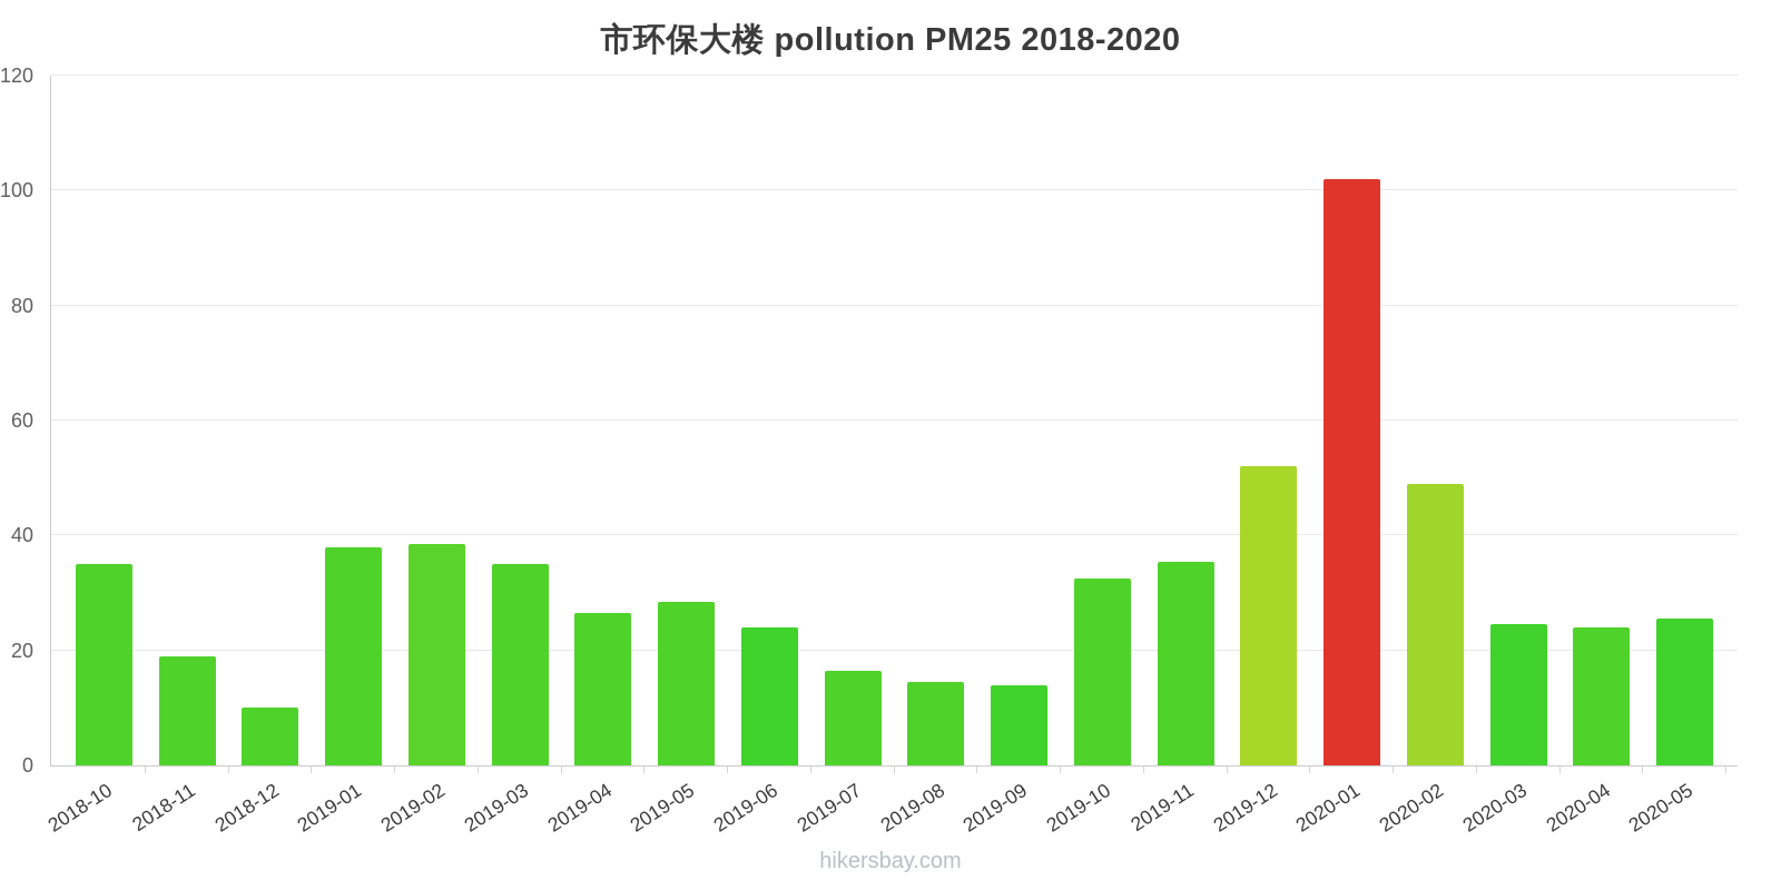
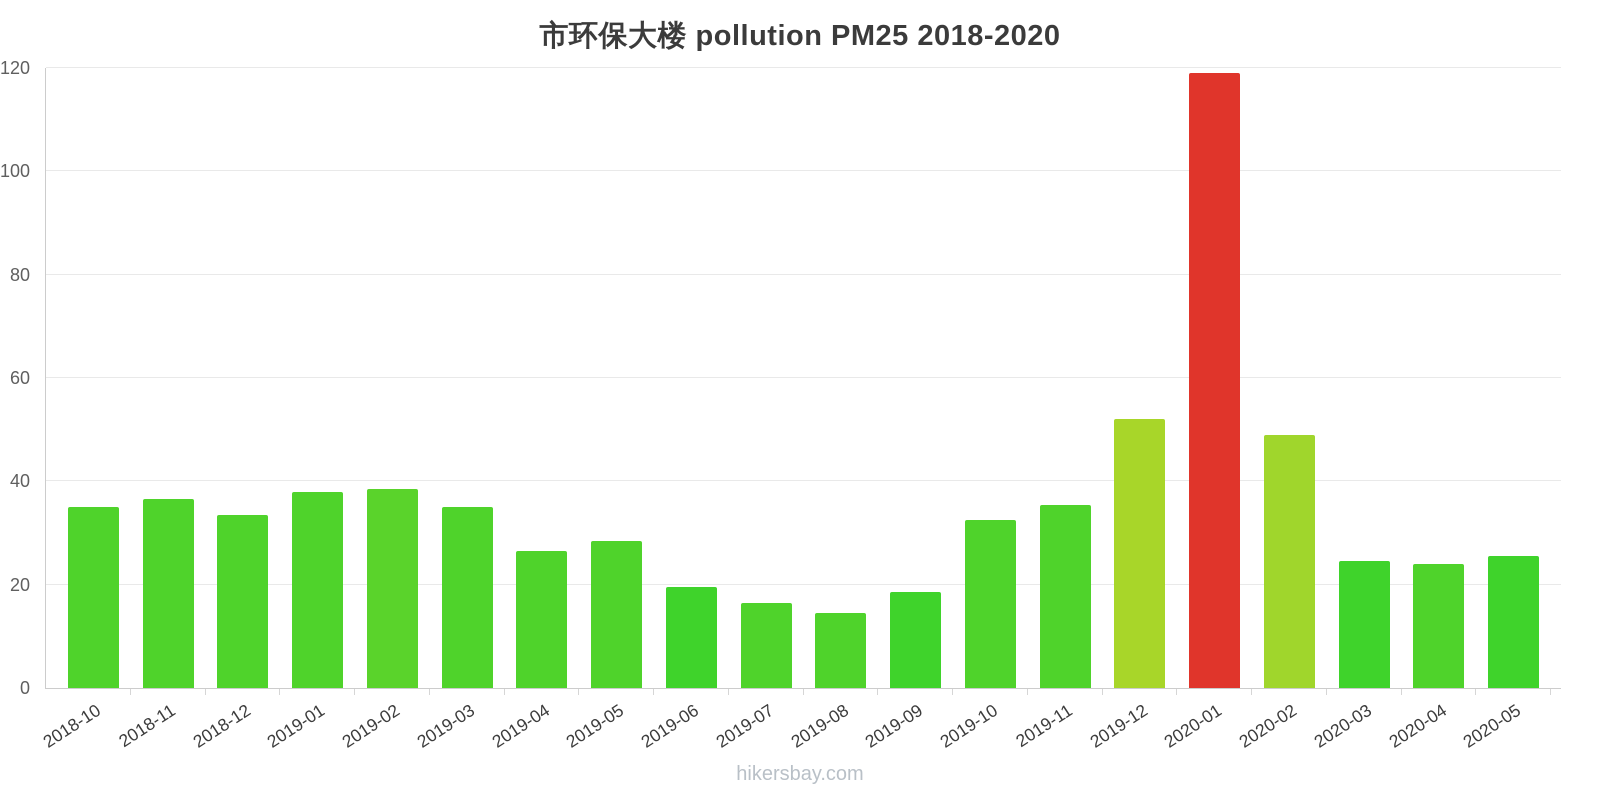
2018-11: 19 -> 36
2018-12: 10 -> 34
2019-06: 24 -> 20
2019-09: 14 -> 18
2020-01: 102 -> 119
